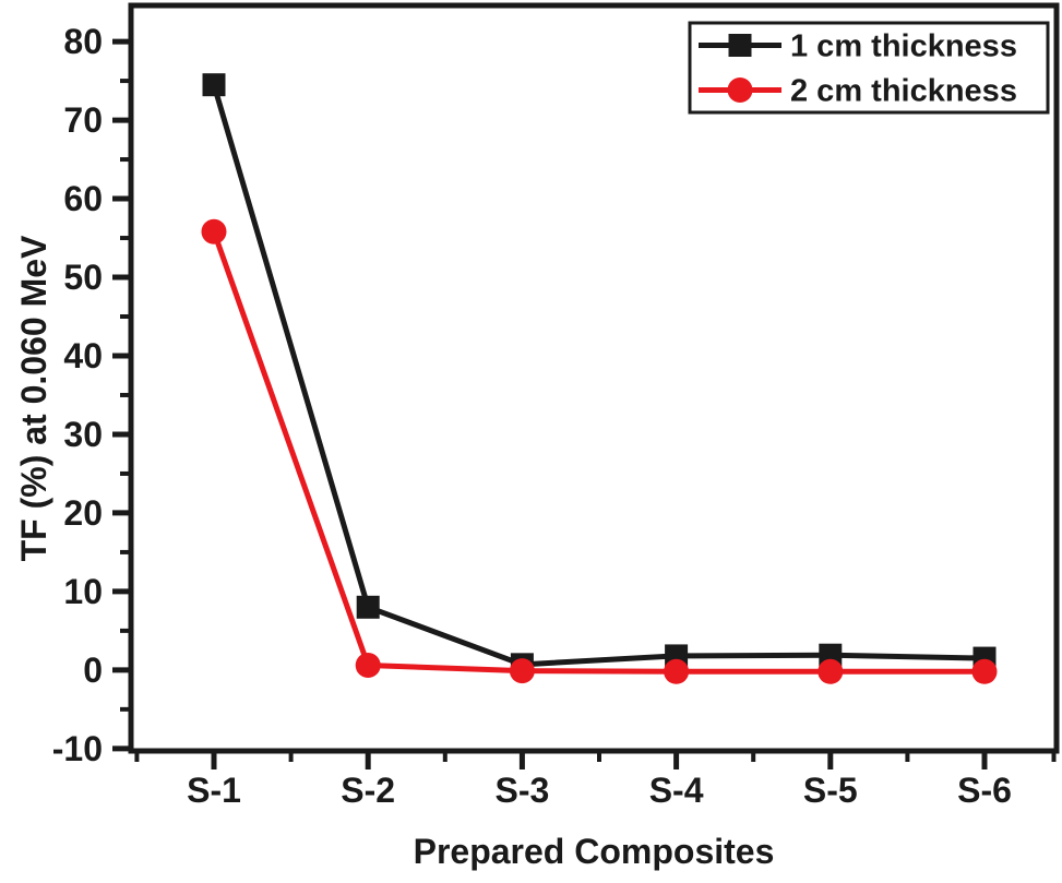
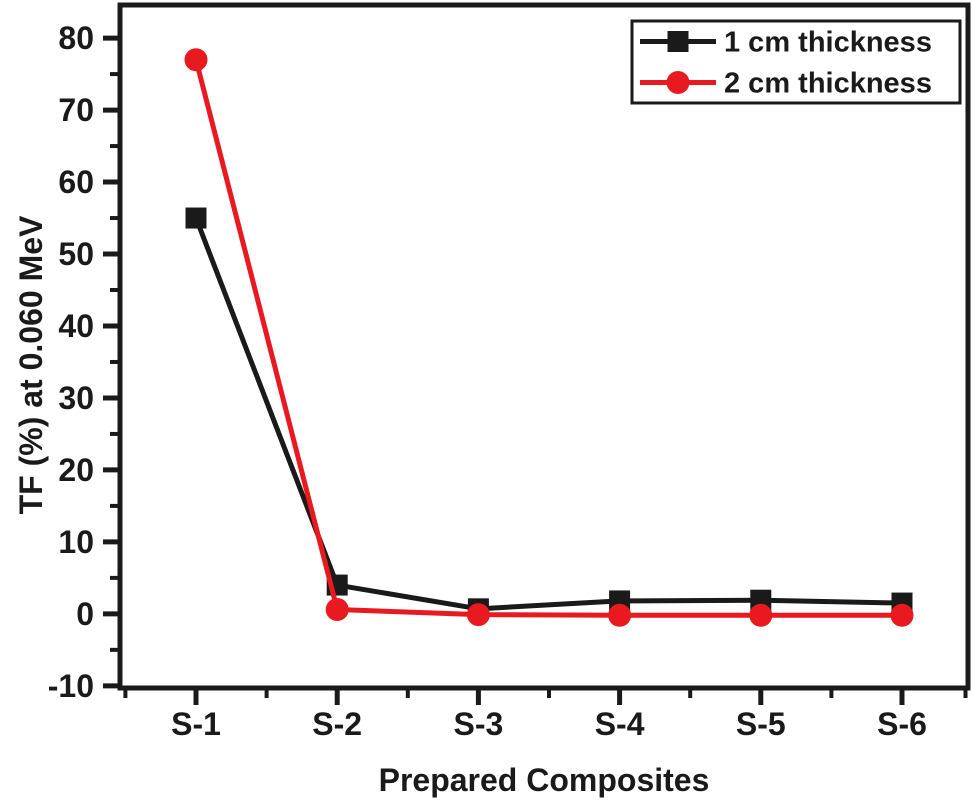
1 cm thickness/S-1: 74 -> 55
2 cm thickness/S-1: 56 -> 77
1 cm thickness/S-2: 8 -> 4
